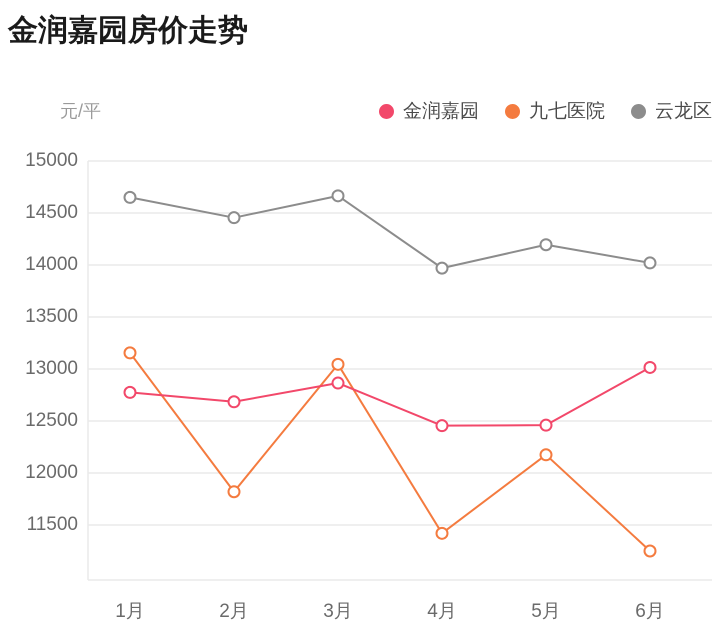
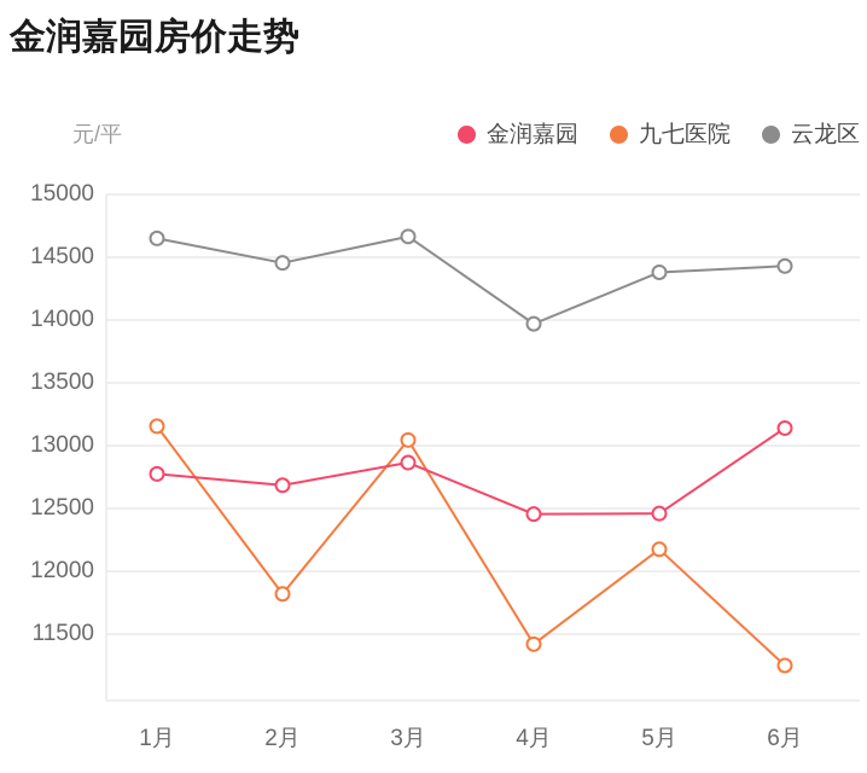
云龙区/5月: 14200 -> 14380
金润嘉园/6月: 13020 -> 13140
云龙区/6月: 14020 -> 14430
